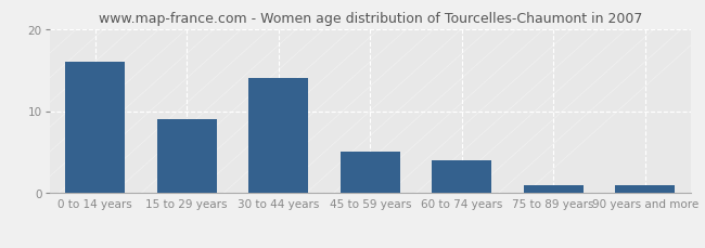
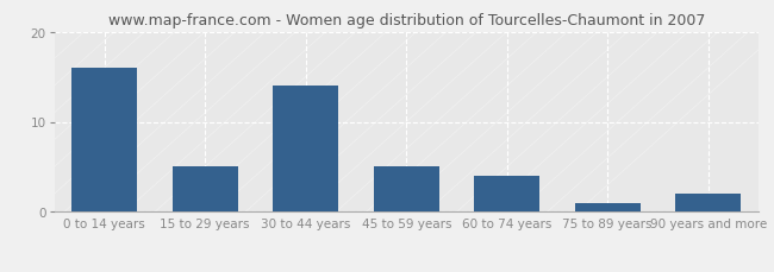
15 to 29 years: 9 -> 5
90 years and more: 1 -> 2
